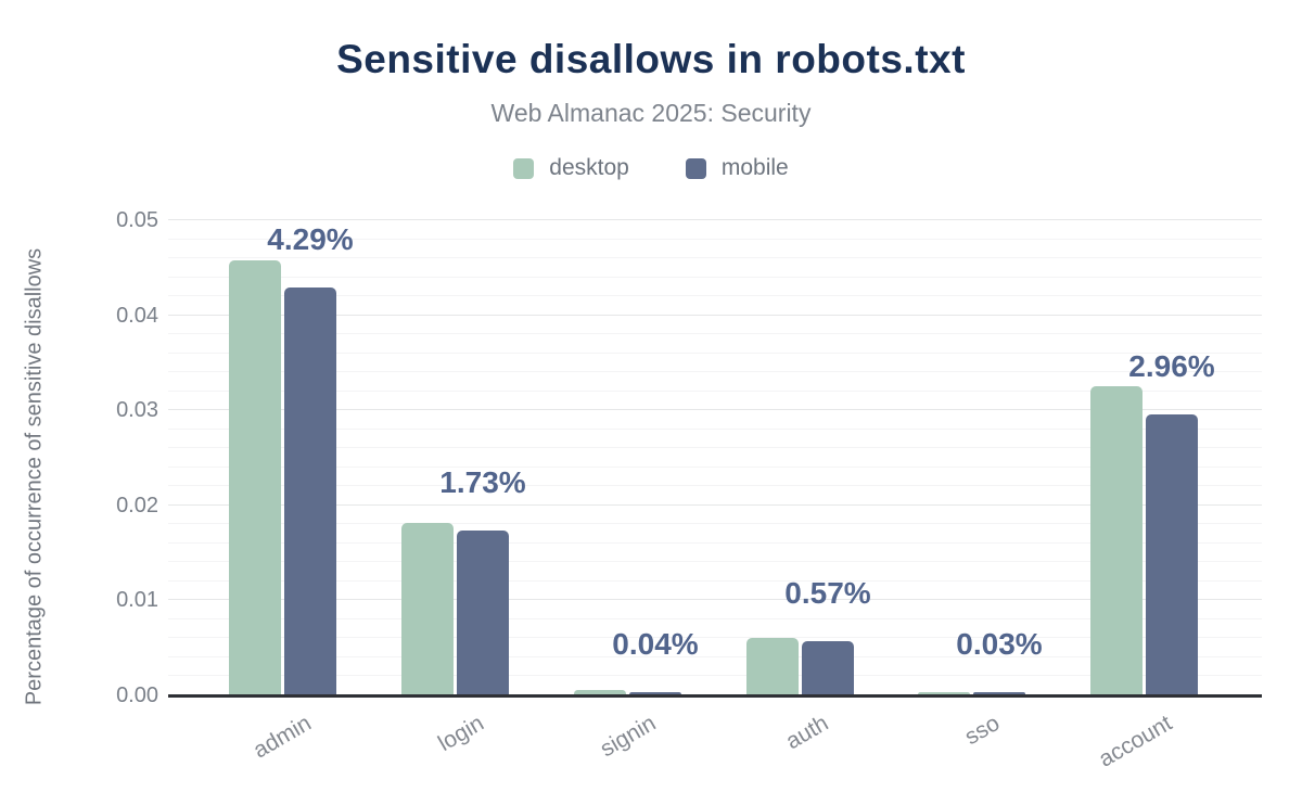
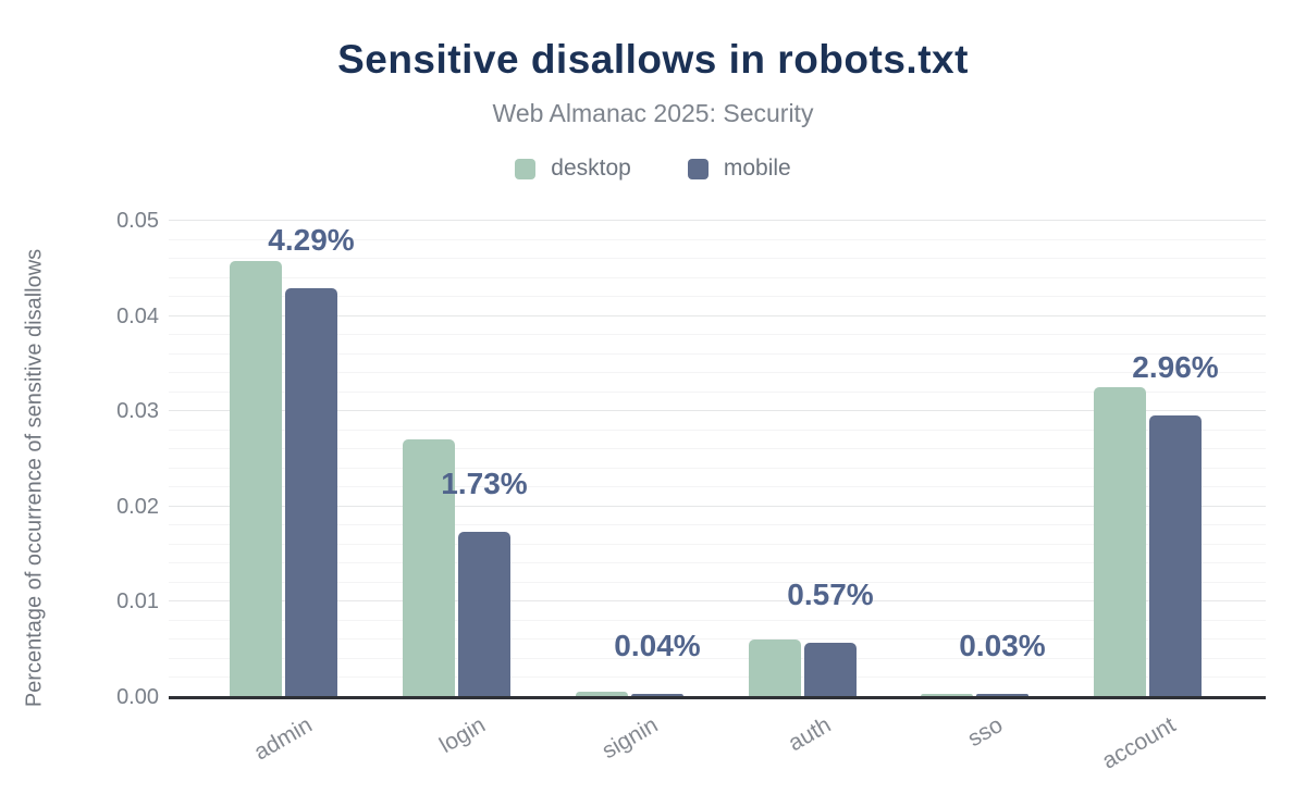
desktop/login: 0.018 -> 0.027
